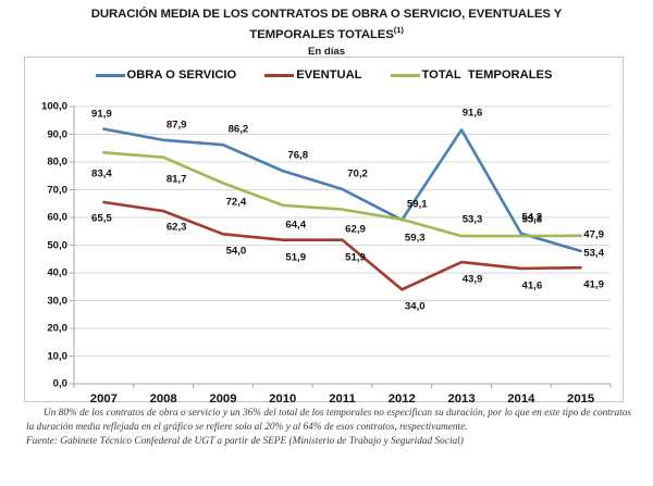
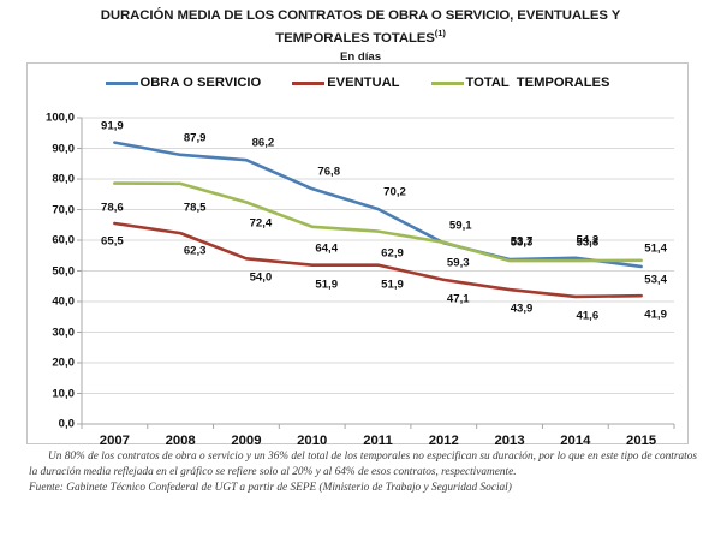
TOTAL TEMPORALES/2007: 83,4 -> 78,6
TOTAL TEMPORALES/2008: 81,7 -> 78,5
EVENTUAL/2012: 34,0 -> 47,1
OBRA O SERVICIO/2013: 91,6 -> 53,7
OBRA O SERVICIO/2015: 47,9 -> 51,4
